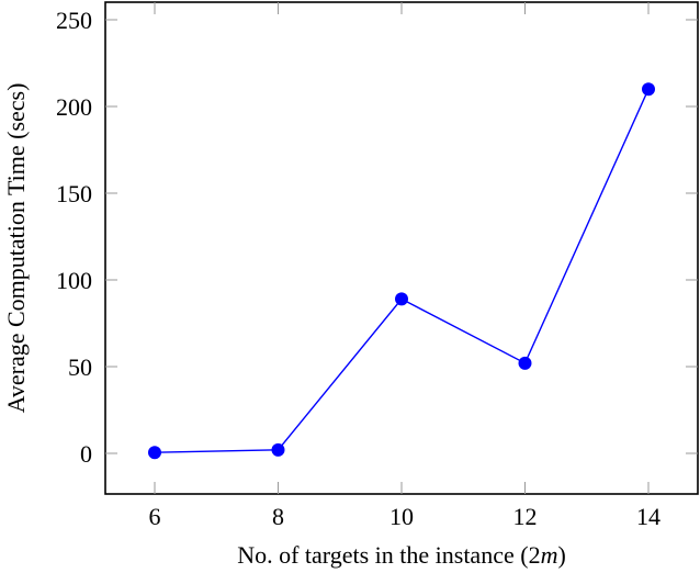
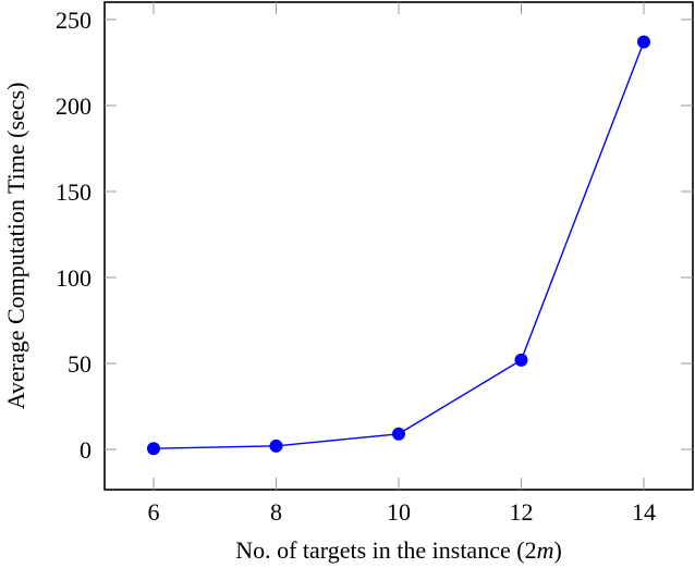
10: 89 -> 9
14: 210 -> 237
